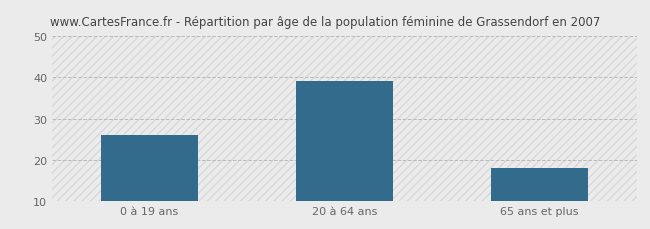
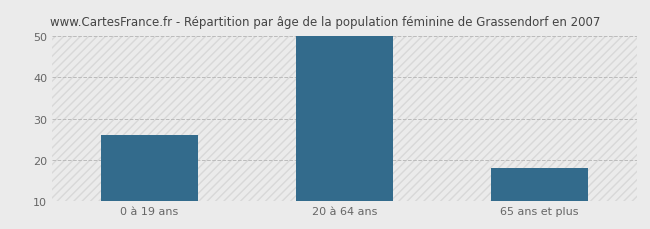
20 à 64 ans: 39 -> 50
